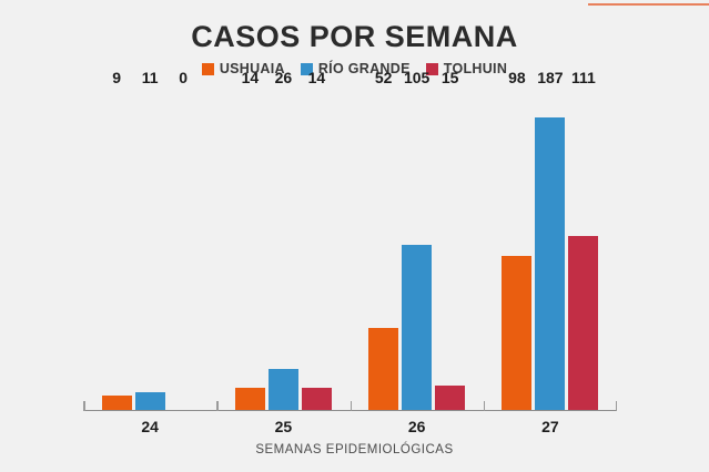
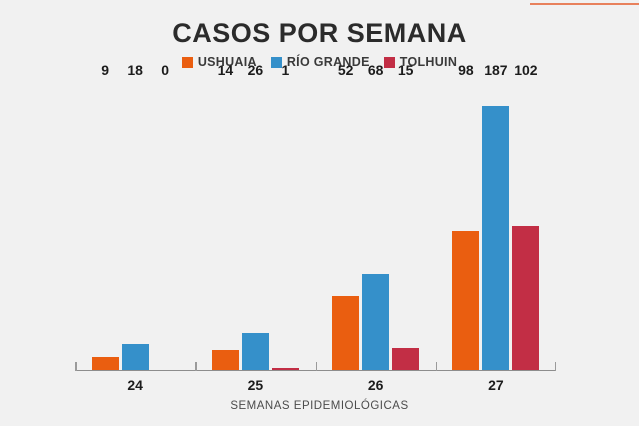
RÍO GRANDE/24: 11 -> 18
TOLHUIN/25: 14 -> 1
RÍO GRANDE/26: 105 -> 68
TOLHUIN/27: 111 -> 102
